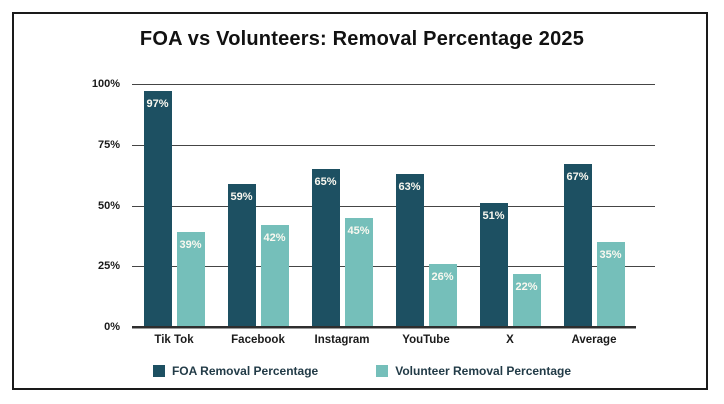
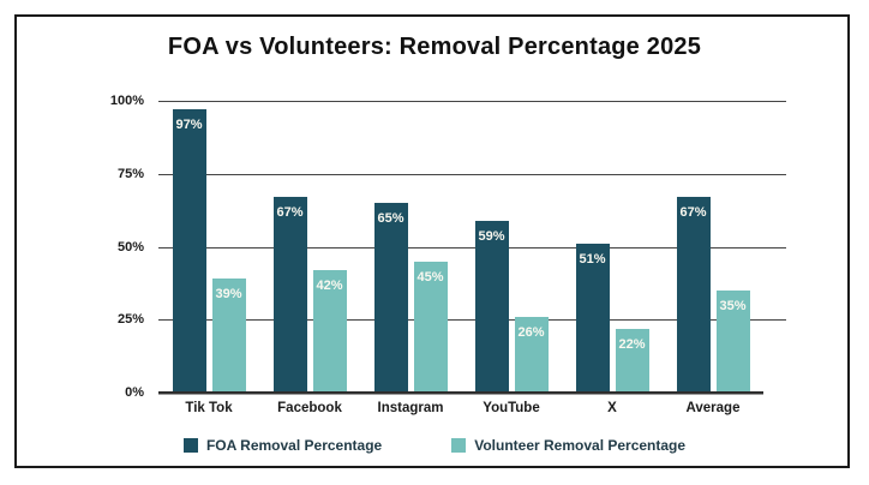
FOA Removal Percentage/Facebook: 59% -> 67%
FOA Removal Percentage/YouTube: 63% -> 59%
